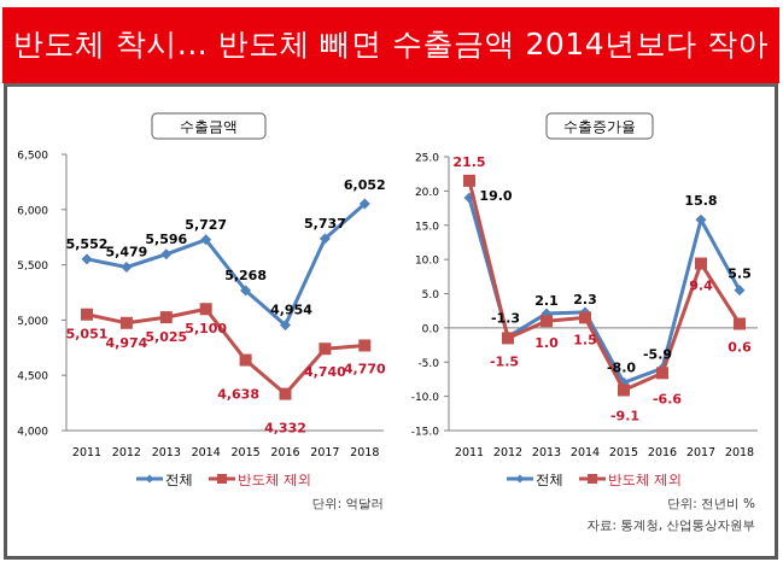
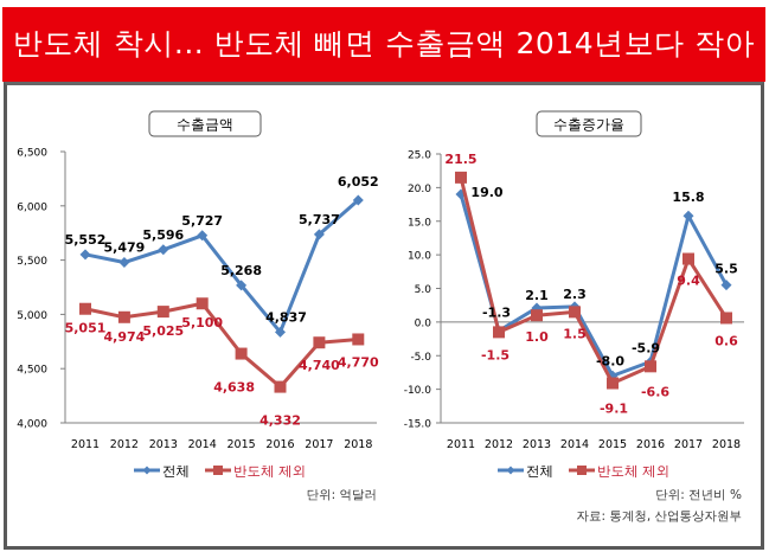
수출금액/전체/2016: 4,954 -> 4,837
